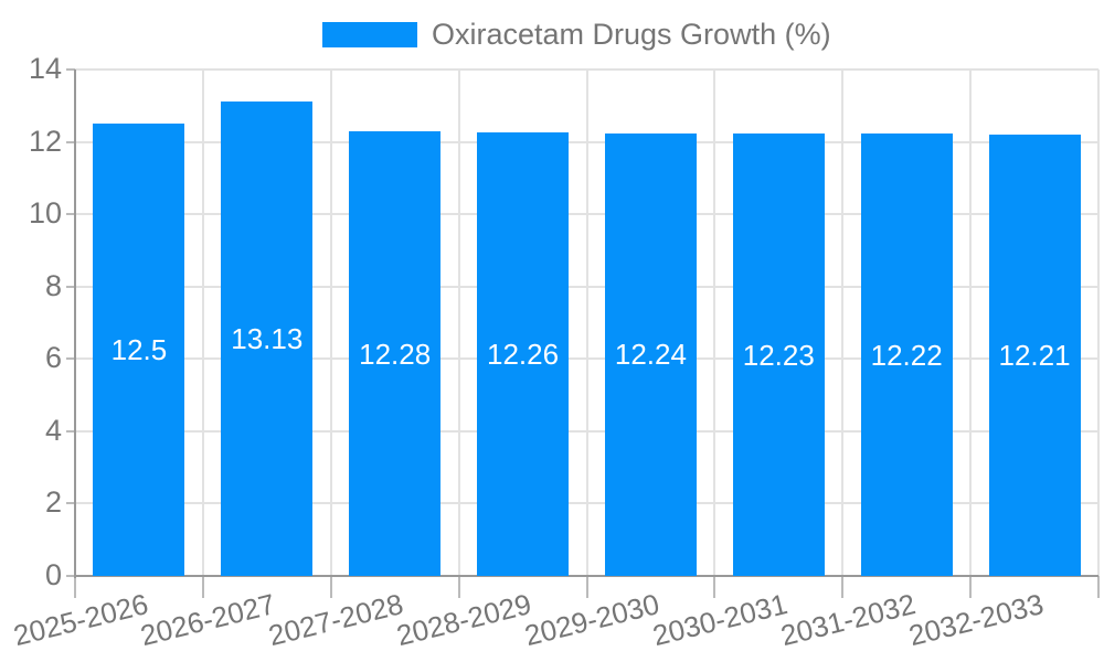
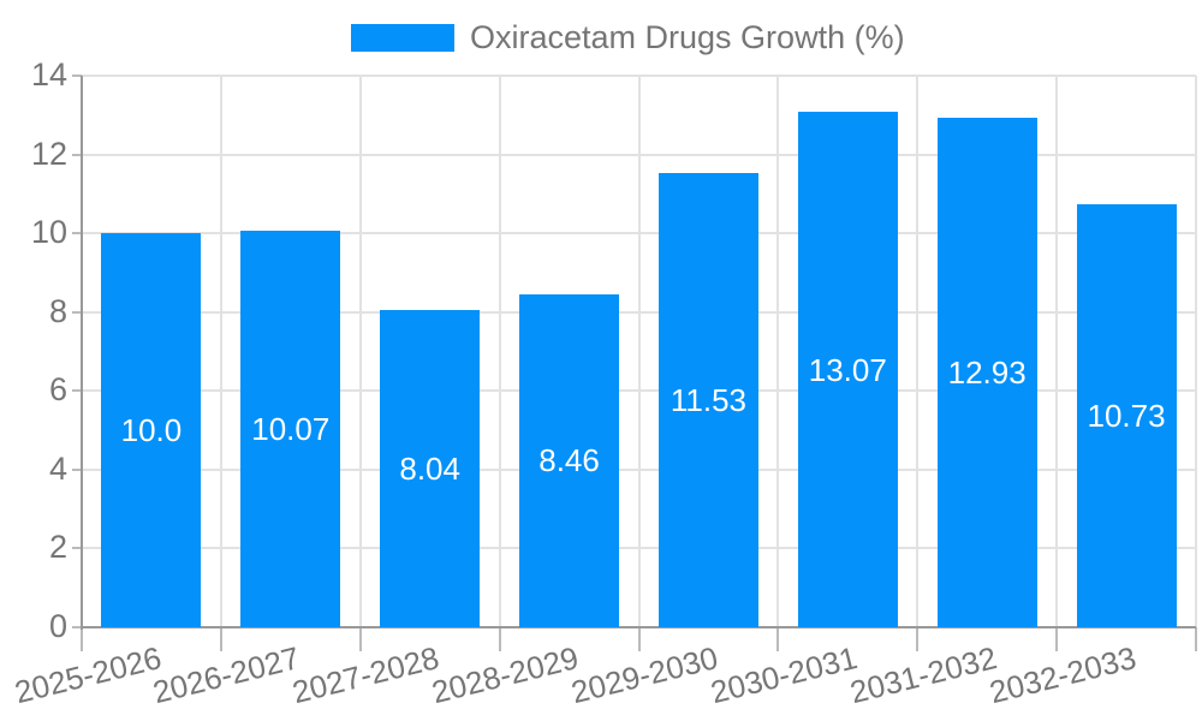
2025-2026: 12.5 -> 10.0
2026-2027: 13.13 -> 10.07
2027-2028: 12.28 -> 8.04
2028-2029: 12.26 -> 8.46
2029-2030: 12.24 -> 11.53
2030-2031: 12.23 -> 13.07
2031-2032: 12.22 -> 12.93
2032-2033: 12.21 -> 10.73
